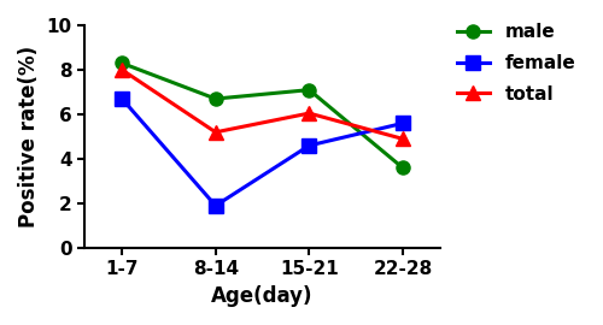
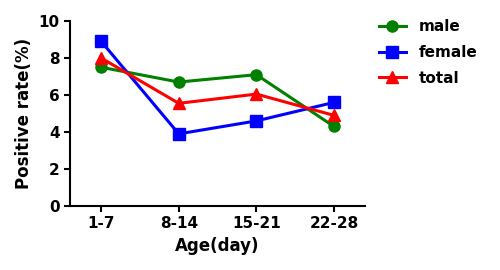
male/1-7: 8.3 -> 7.5
female/1-7: 6.7 -> 8.9
female/8-14: 1.9 -> 3.9
total/8-14: 5.2 -> 5.5
male/22-28: 3.6 -> 4.3
